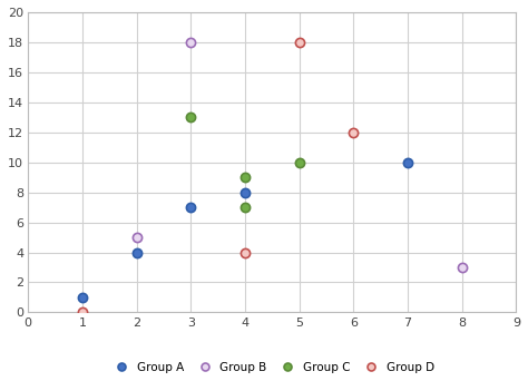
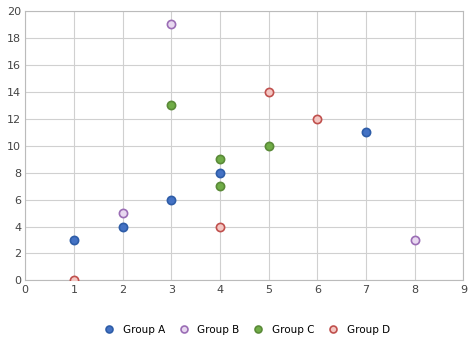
Group A/1: 1 -> 3
Group A/3: 7 -> 6
Group B/3: 18 -> 19
Group D/5: 18 -> 14
Group A/7: 10 -> 11
